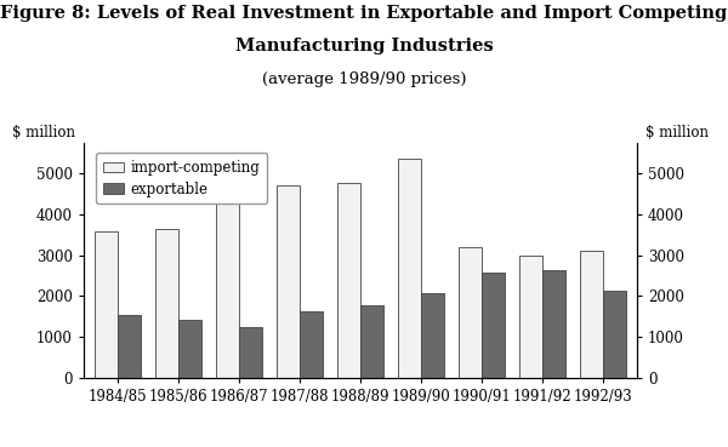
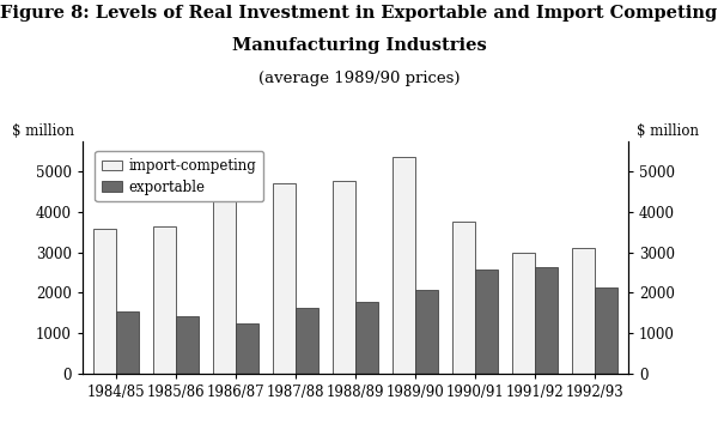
import-competing/1990/91: 3200 -> 3750
